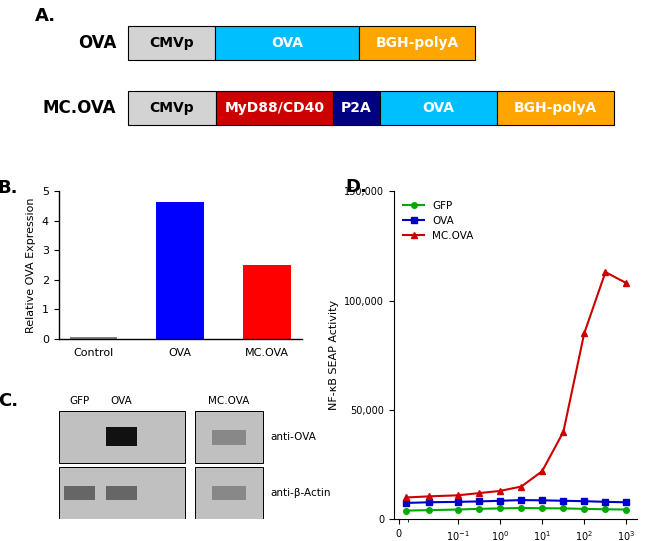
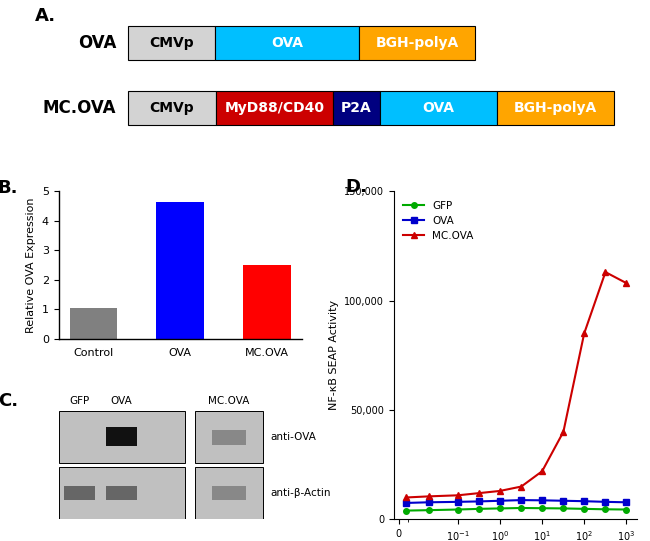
Control: 0.05 -> 1.05
